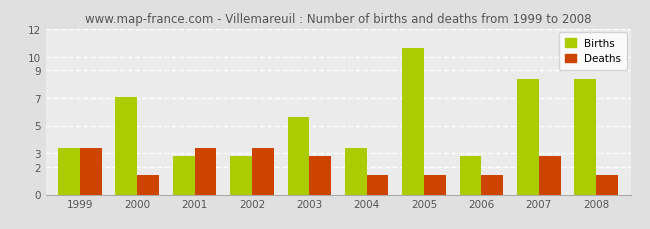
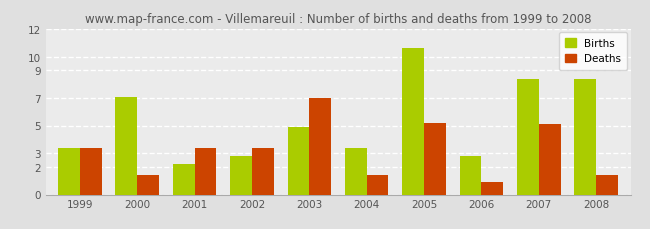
Births/2001: 2.8 -> 2.2
Births/2003: 5.6 -> 4.9
Deaths/2003: 2.8 -> 7.0
Deaths/2005: 1.4 -> 5.2
Deaths/2006: 1.4 -> 0.9
Deaths/2007: 2.8 -> 5.1
